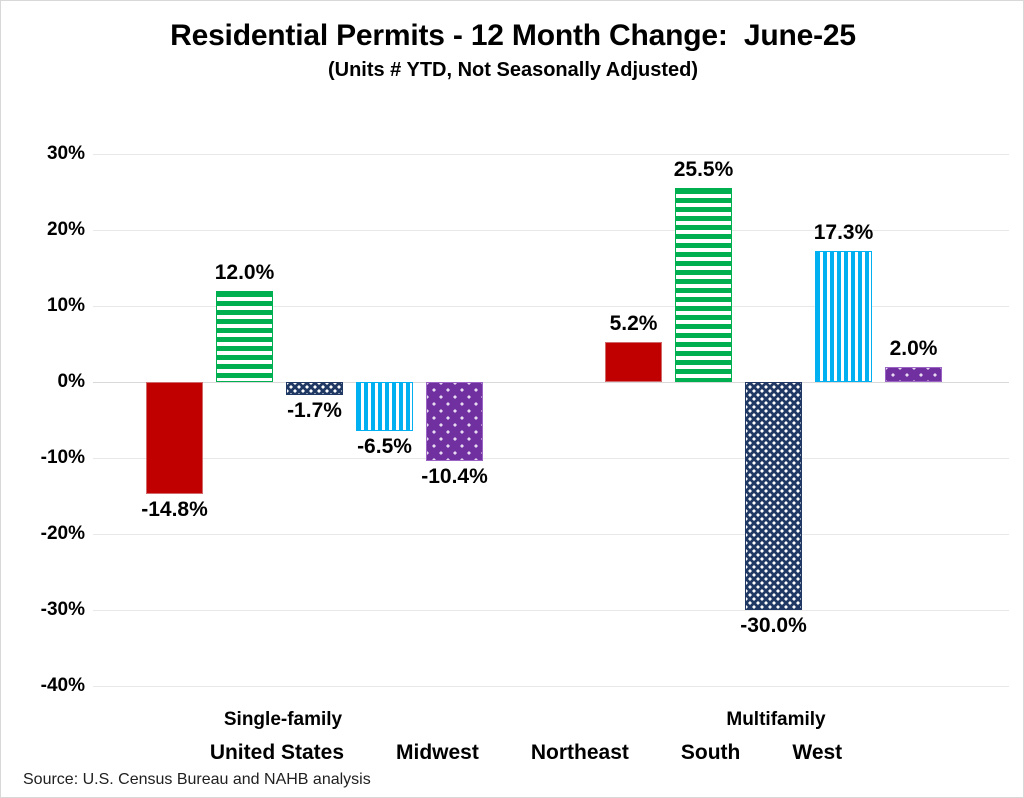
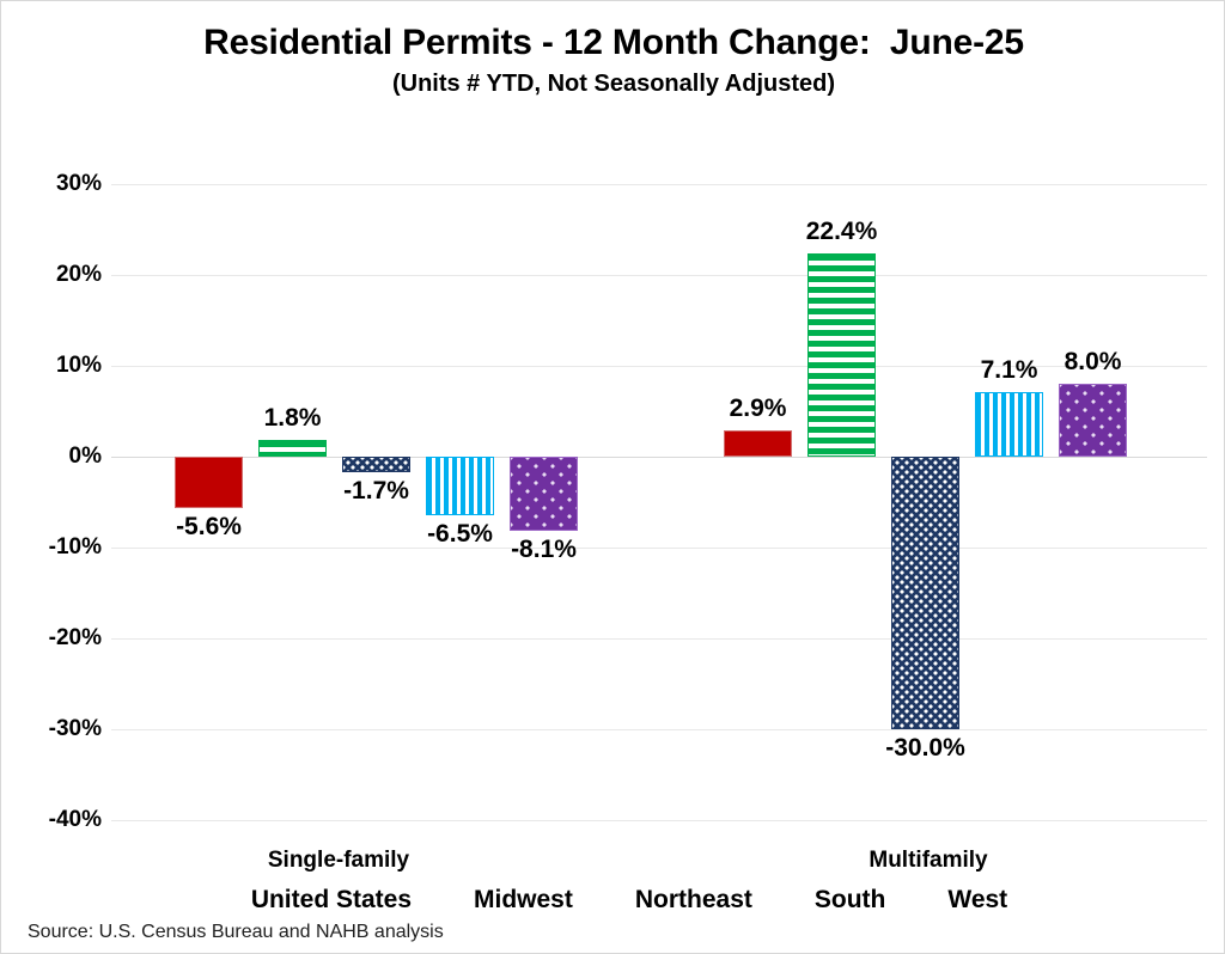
United States/Single-family: -14.8% -> -5.6%
Midwest/Single-family: 12.0% -> 1.8%
West/Single-family: -10.4% -> -8.1%
United States/Multifamily: 5.2% -> 2.9%
Midwest/Multifamily: 25.5% -> 22.4%
South/Multifamily: 17.3% -> 7.1%
West/Multifamily: 2.0% -> 8.0%
